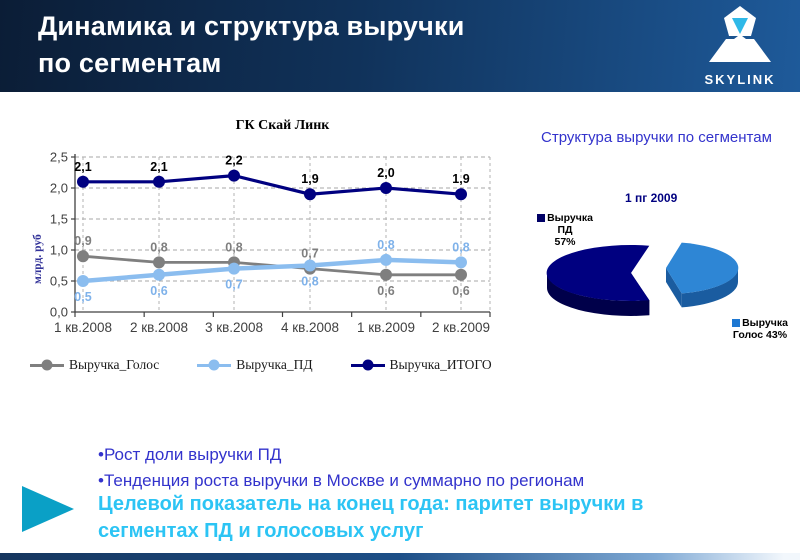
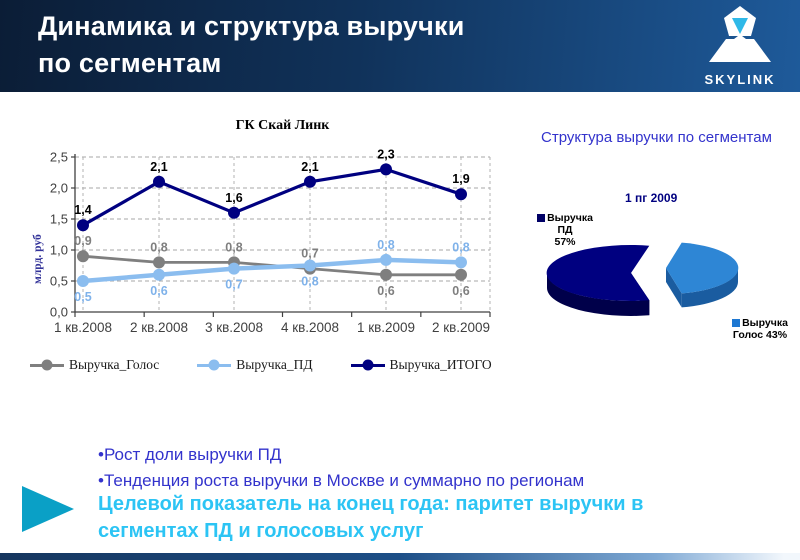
ГК Скай Линк/Выручка_ИТОГО/1 кв.2008: 2,1 -> 1,4
ГК Скай Линк/Выручка_ИТОГО/3 кв.2008: 2,2 -> 1,6
ГК Скай Линк/Выручка_ИТОГО/4 кв.2008: 1,9 -> 2,1
ГК Скай Линк/Выручка_ИТОГО/1 кв.2009: 2,0 -> 2,3
